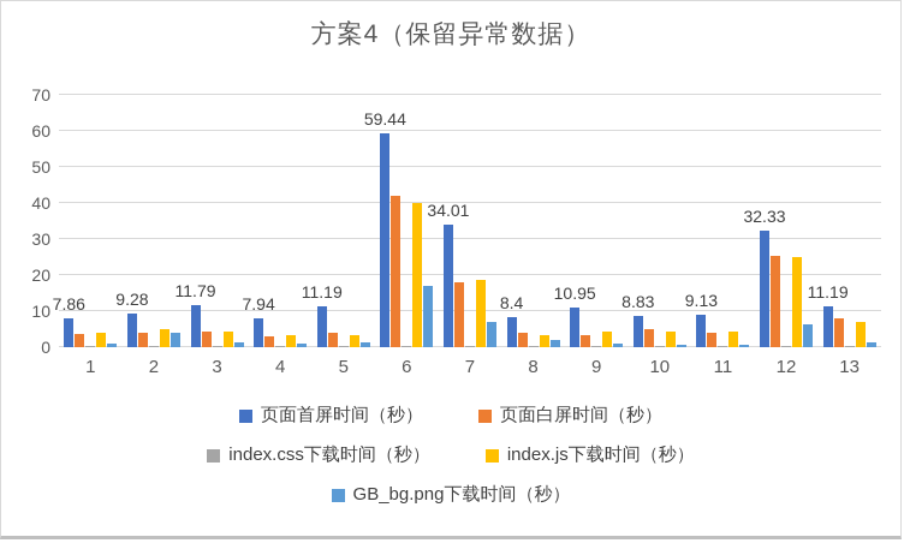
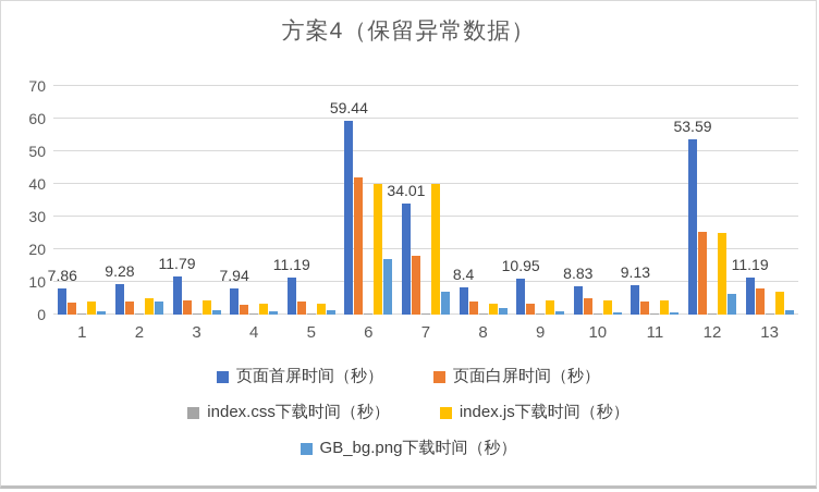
index.js下载时间（秒）/7: 19 -> 40
页面首屏时间（秒）/12: 32.33 -> 53.59
